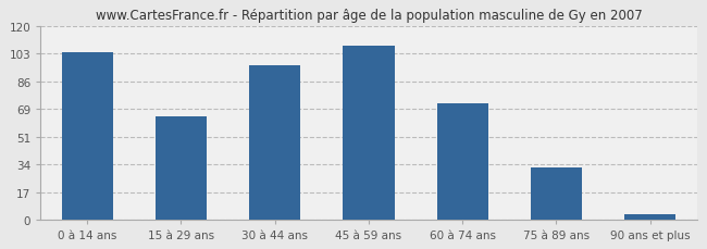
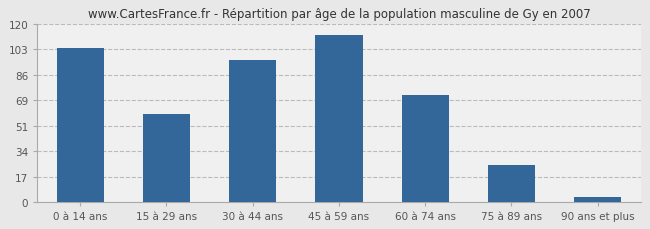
15 à 29 ans: 64 -> 59
45 à 59 ans: 108 -> 113
75 à 89 ans: 32 -> 25
